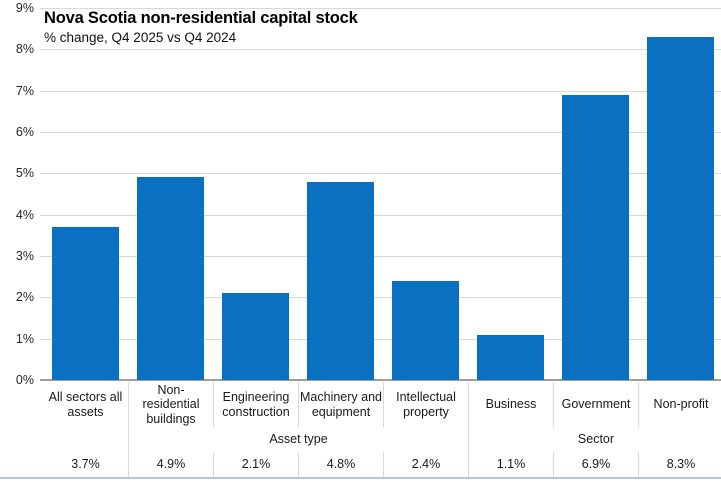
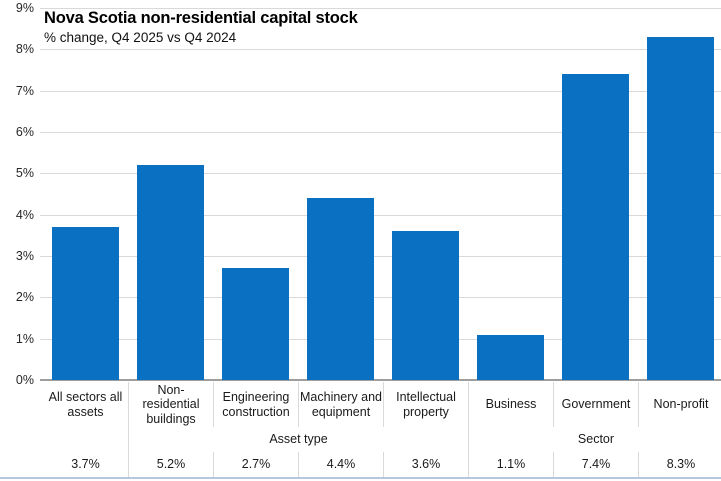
Non- residential buildings: 4.9% -> 5.2%
Engineering construction: 2.1% -> 2.7%
Machinery and equipment: 4.8% -> 4.4%
Intellectual property: 2.4% -> 3.6%
Government: 6.9% -> 7.4%
